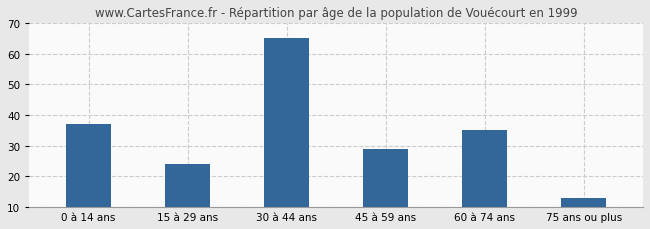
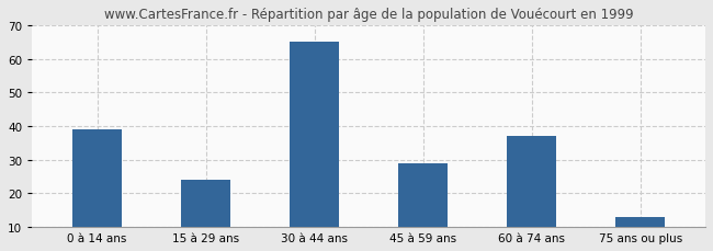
0 à 14 ans: 37 -> 39
60 à 74 ans: 35 -> 37
